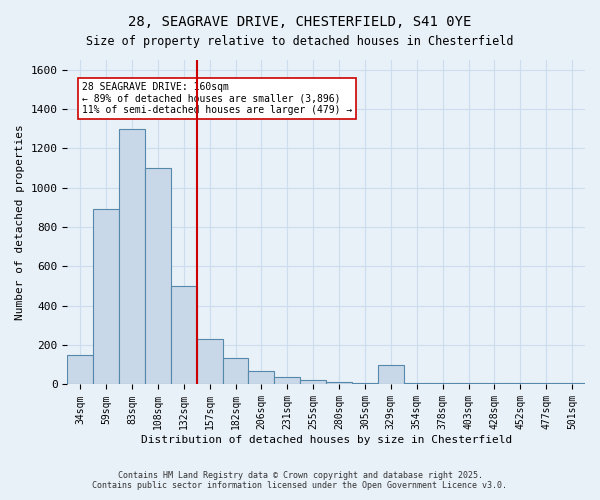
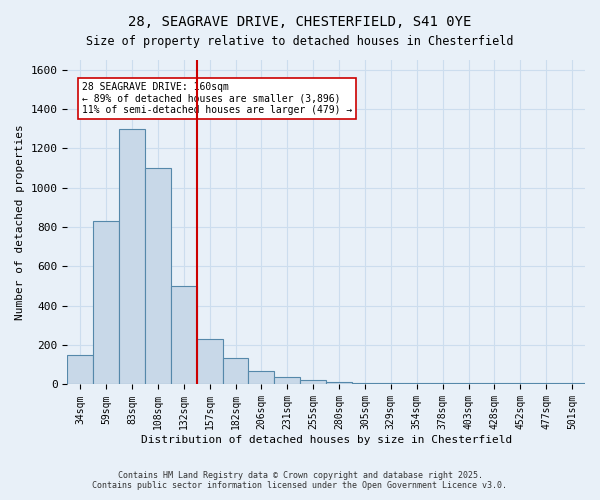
59sqm: 890 -> 830
329sqm: 100 -> 0
